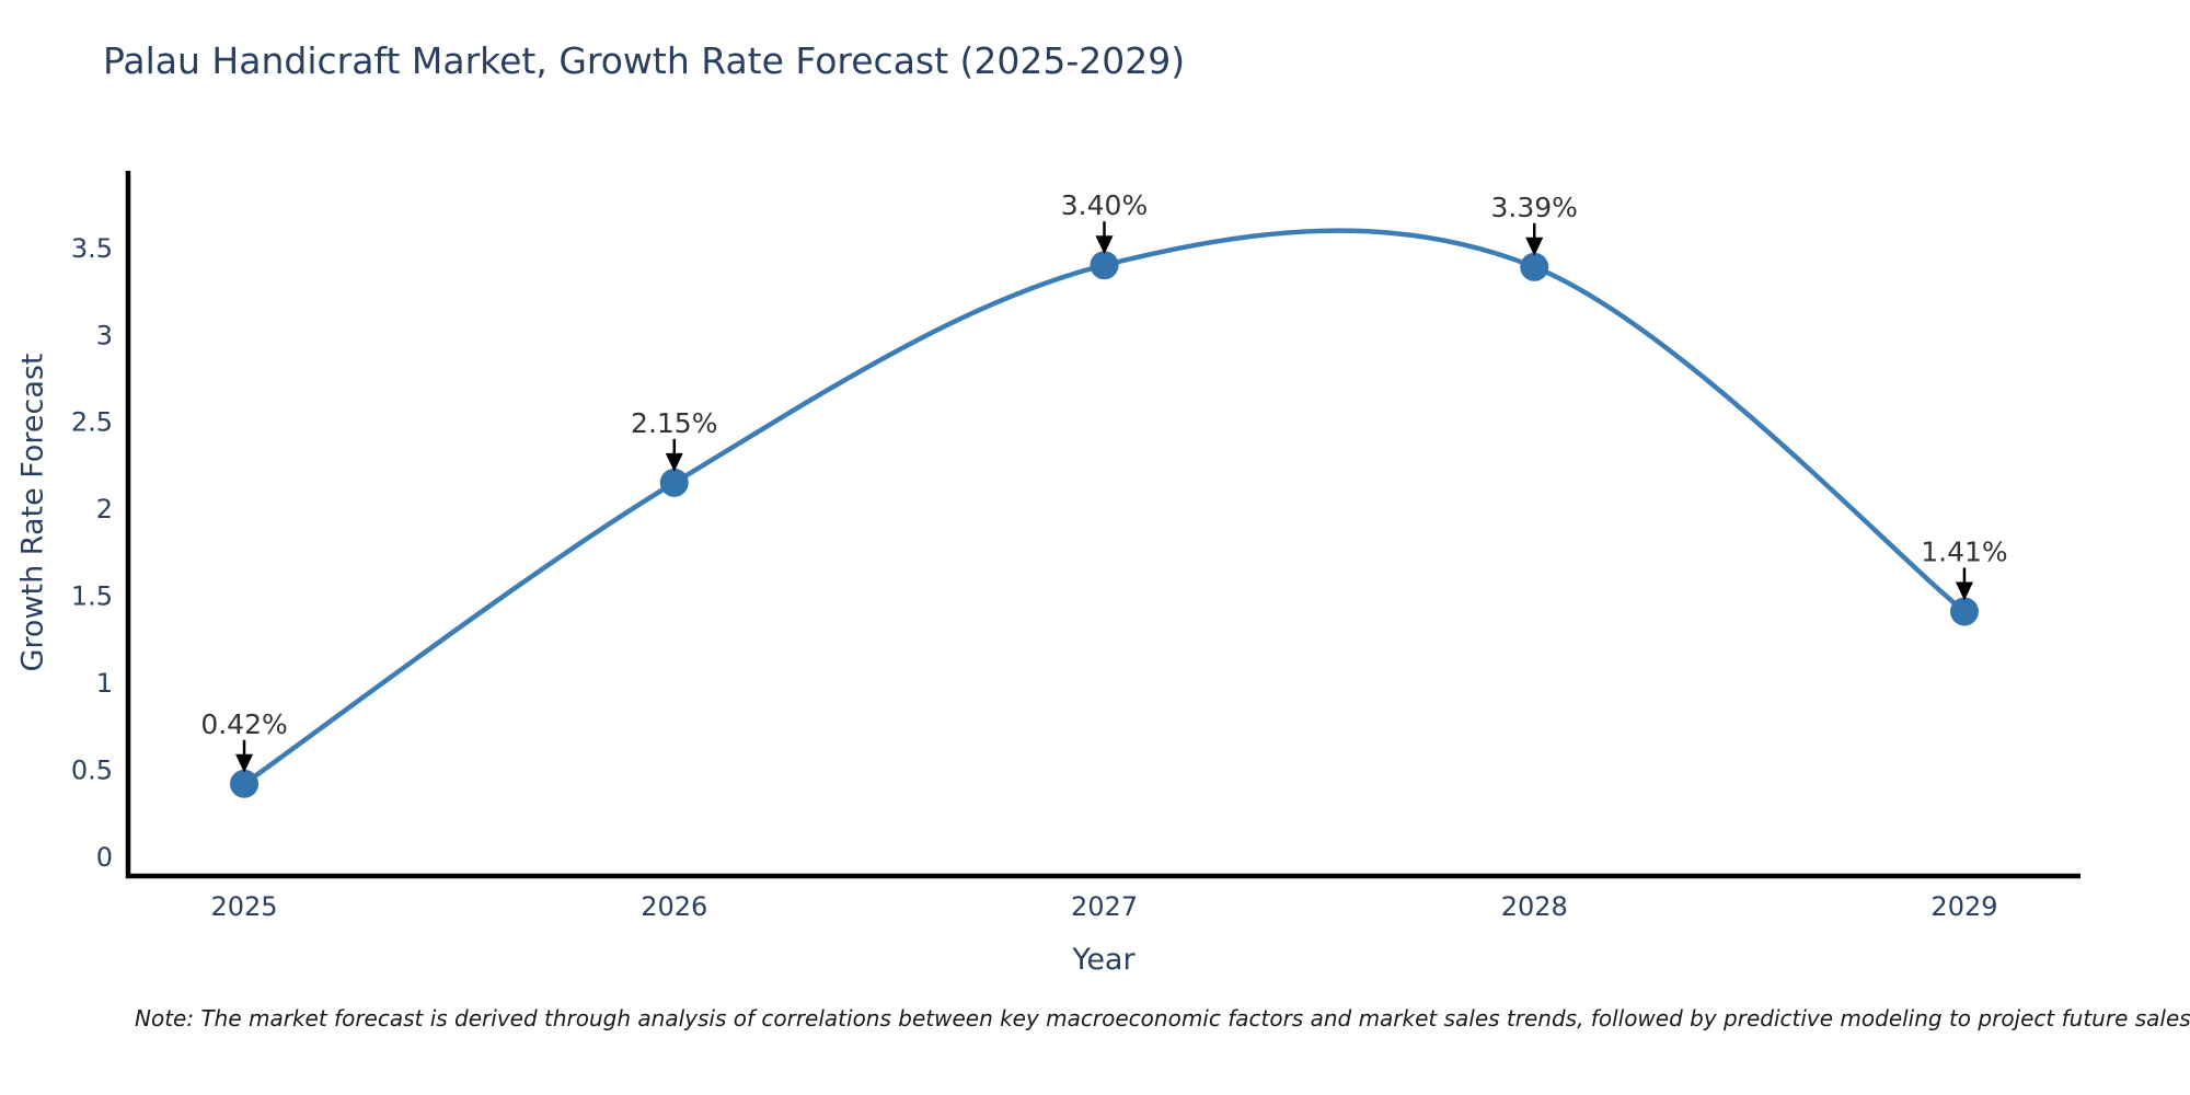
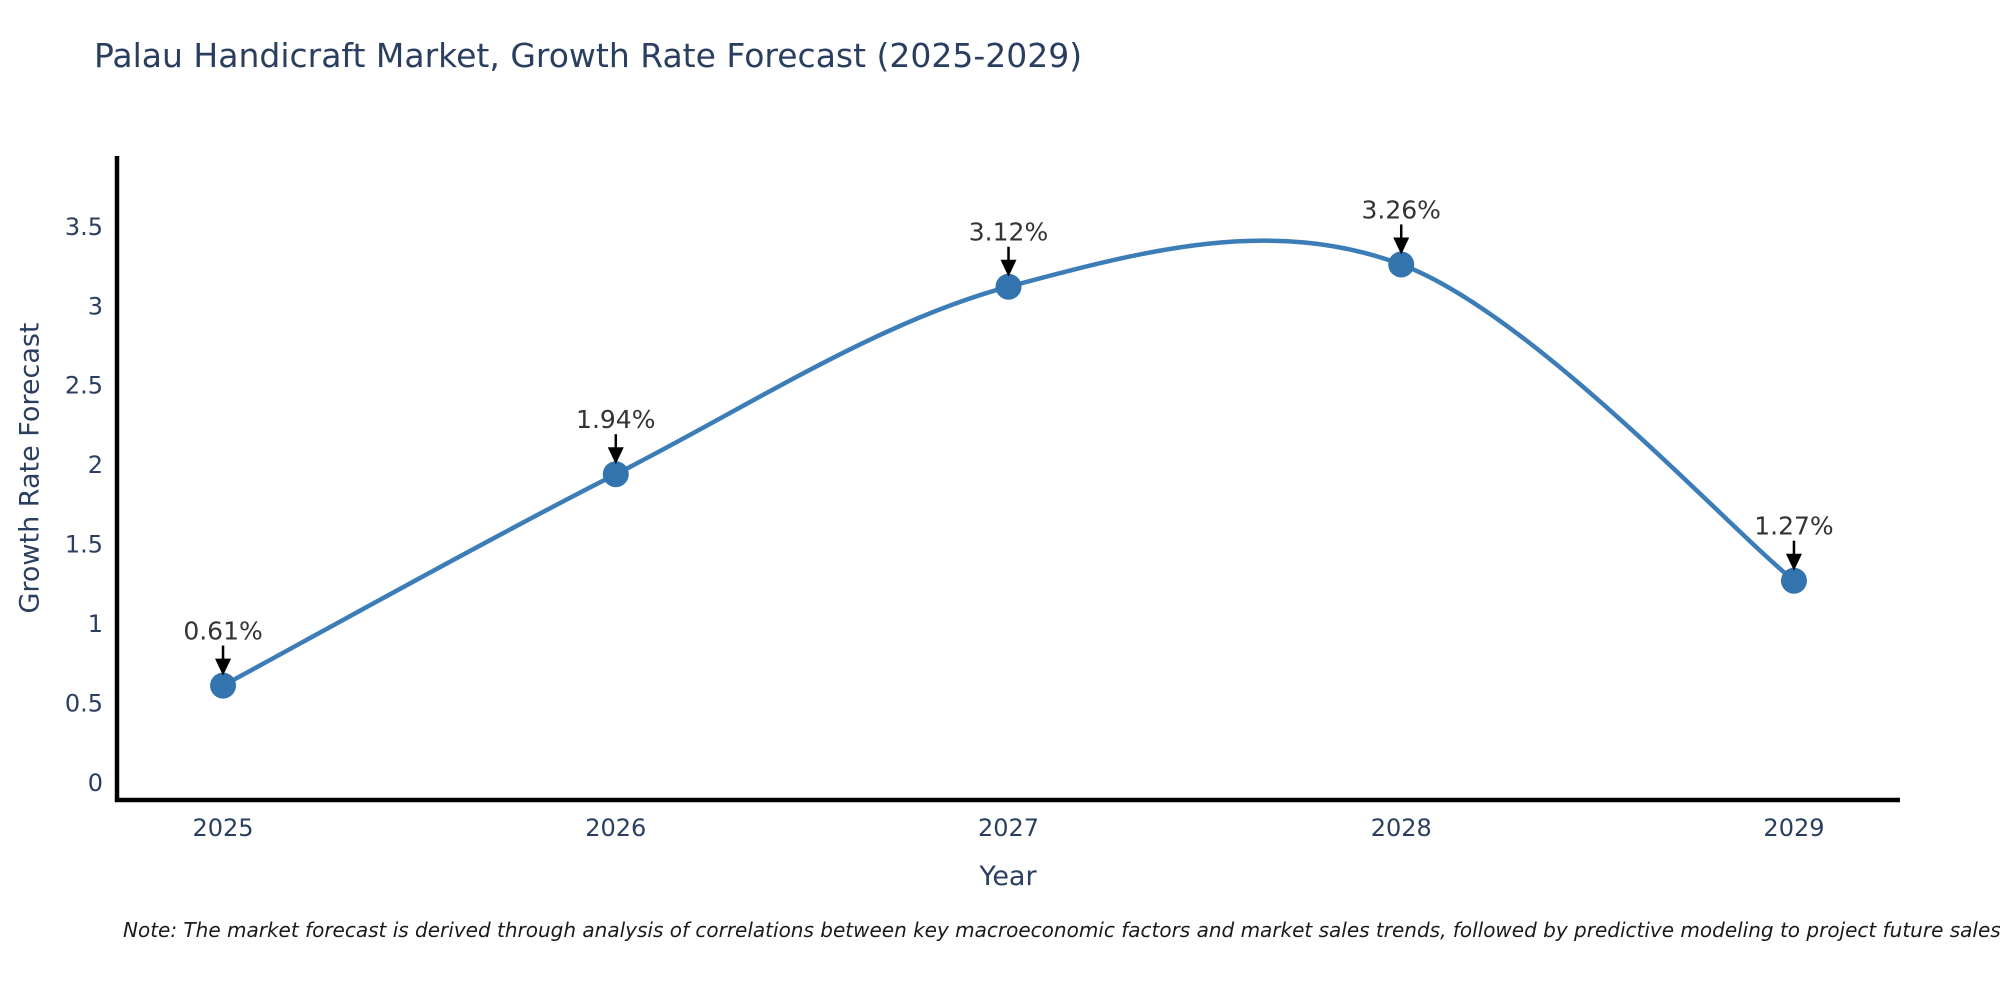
2025: 0.42% -> 0.61%
2026: 2.15% -> 1.94%
2027: 3.40% -> 3.12%
2028: 3.39% -> 3.26%
2029: 1.41% -> 1.27%
